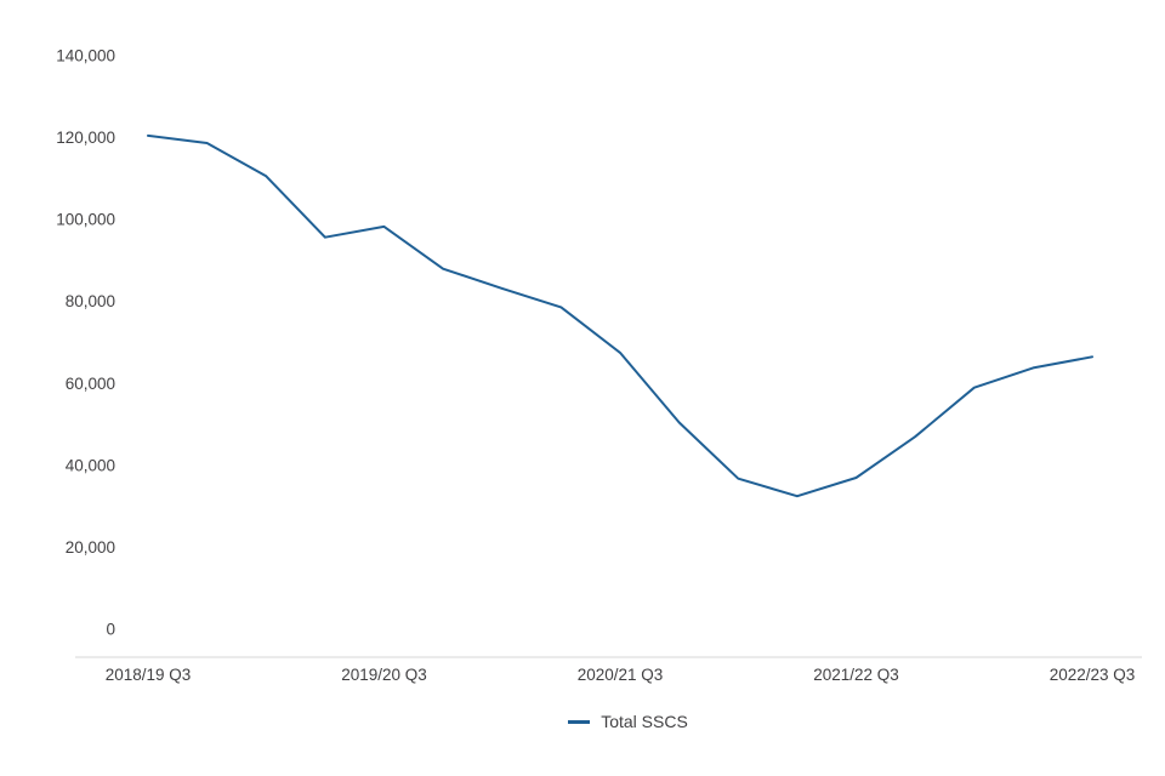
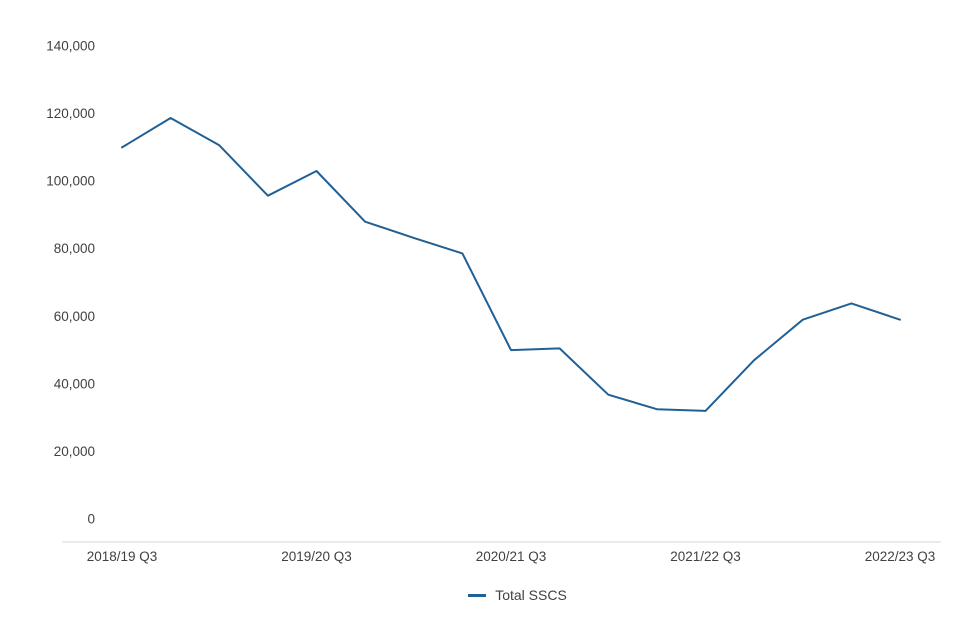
2018/19 Q3: 120000 -> 110000
2019/20 Q3: 98000 -> 103000
2020/21 Q3: 68000 -> 50000
2021/22 Q3: 37000 -> 32000
2022/23 Q3: 66000 -> 59000
